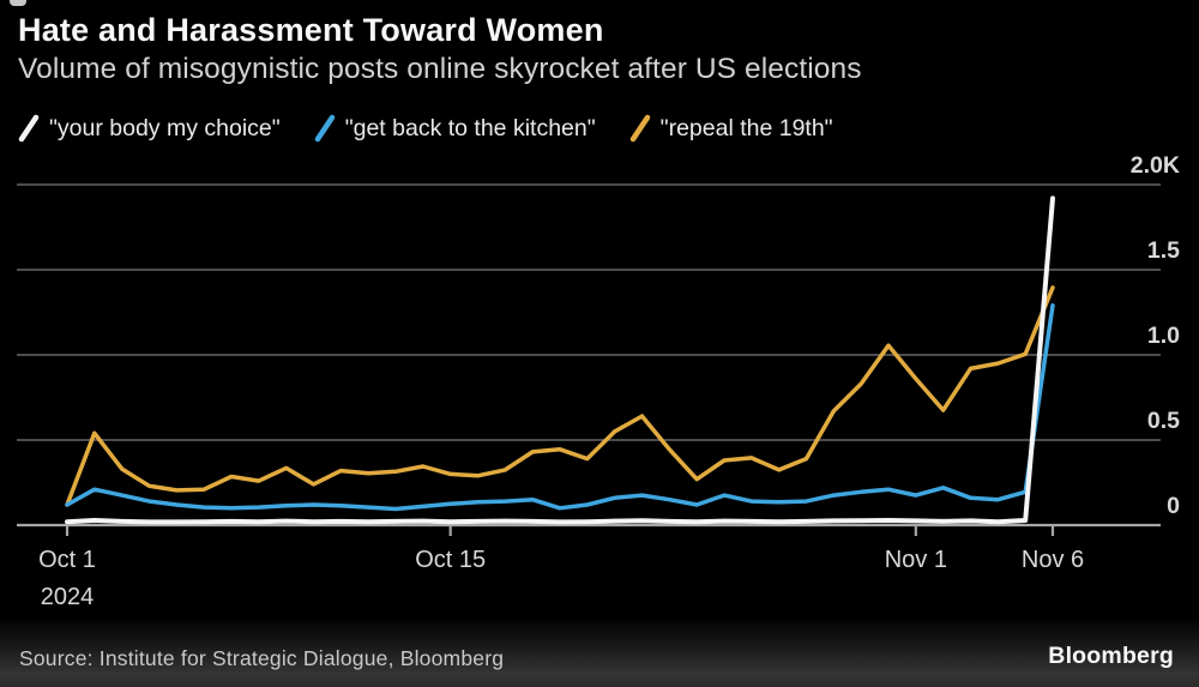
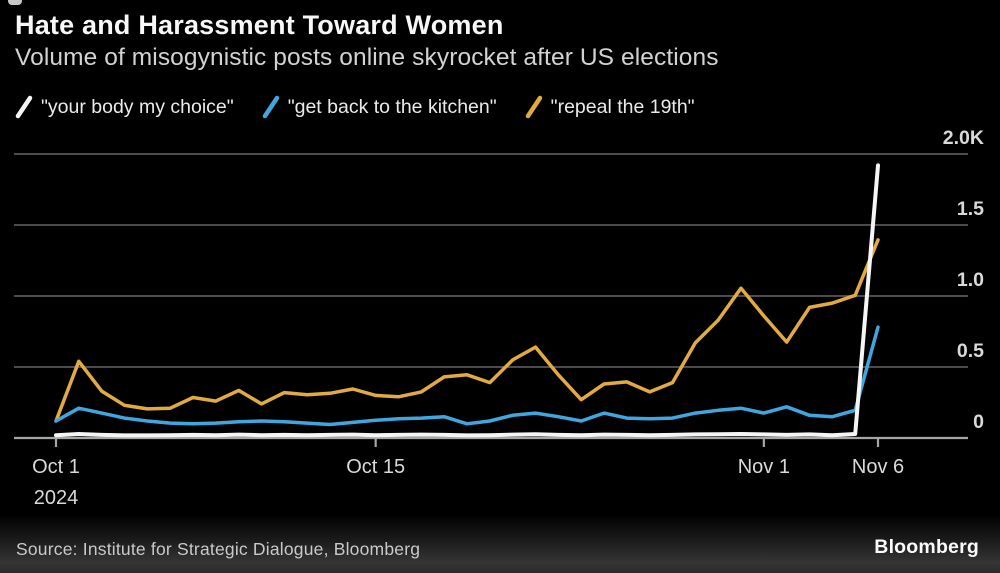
"get back to the kitchen"/Nov 6: 1.29K -> 0.78K
